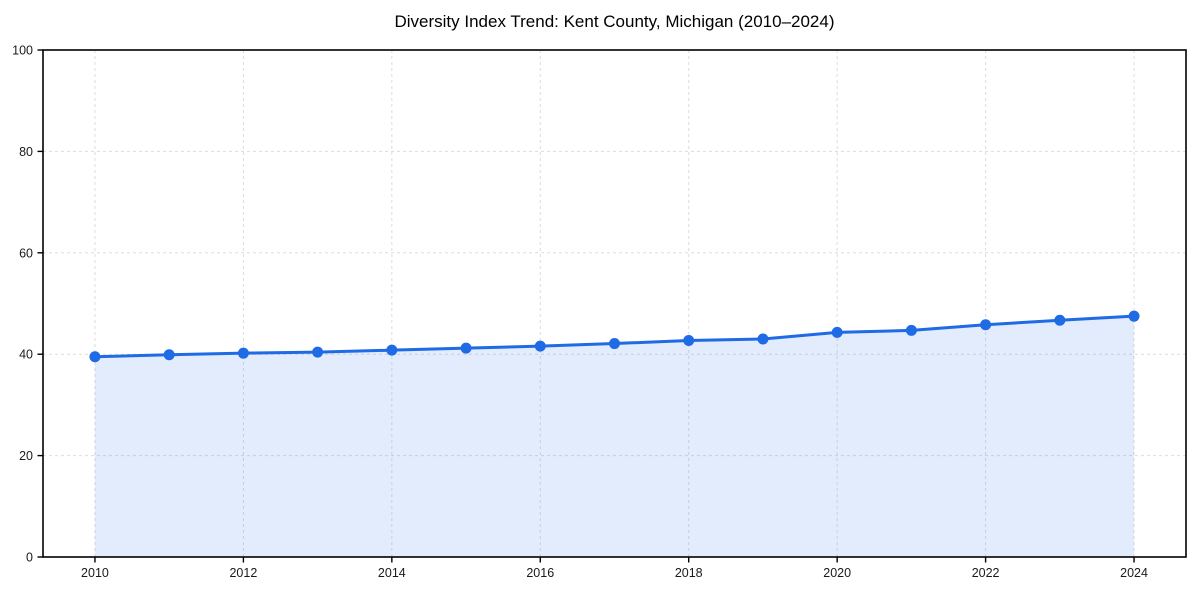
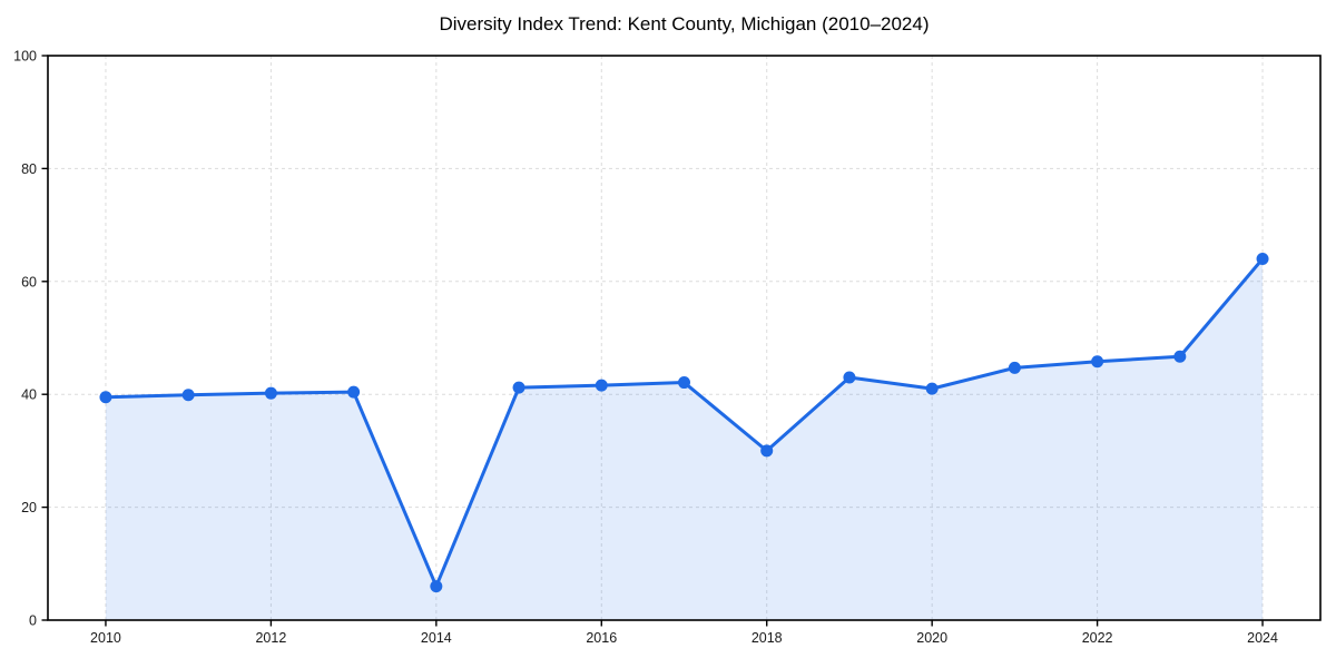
2014: 41 -> 6
2018: 43 -> 30
2020: 44 -> 41
2024: 48 -> 64
